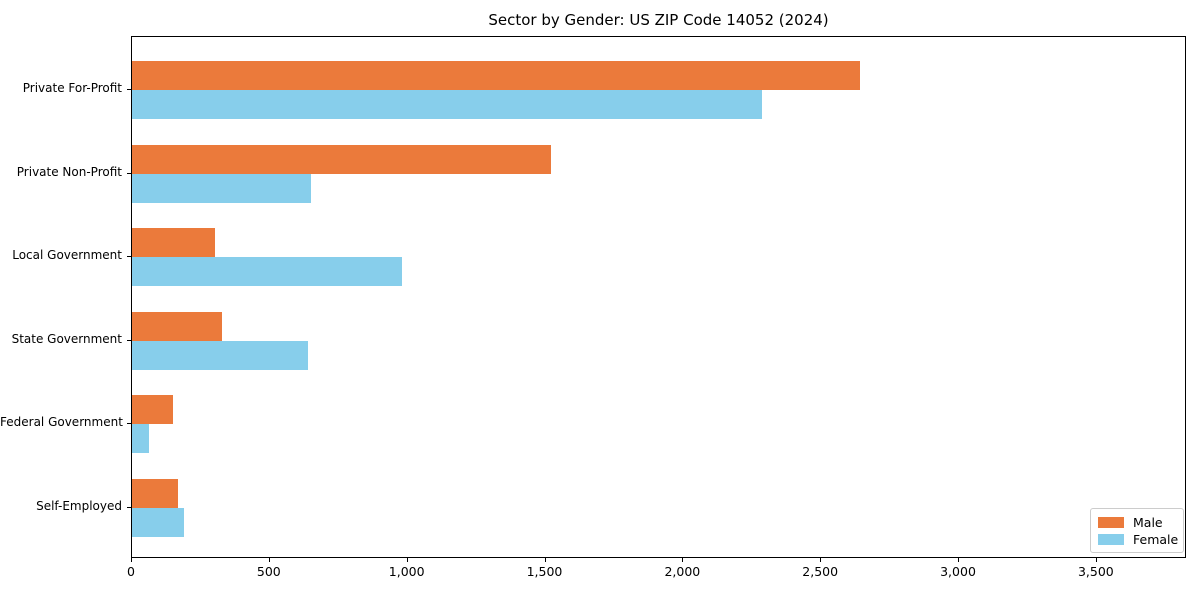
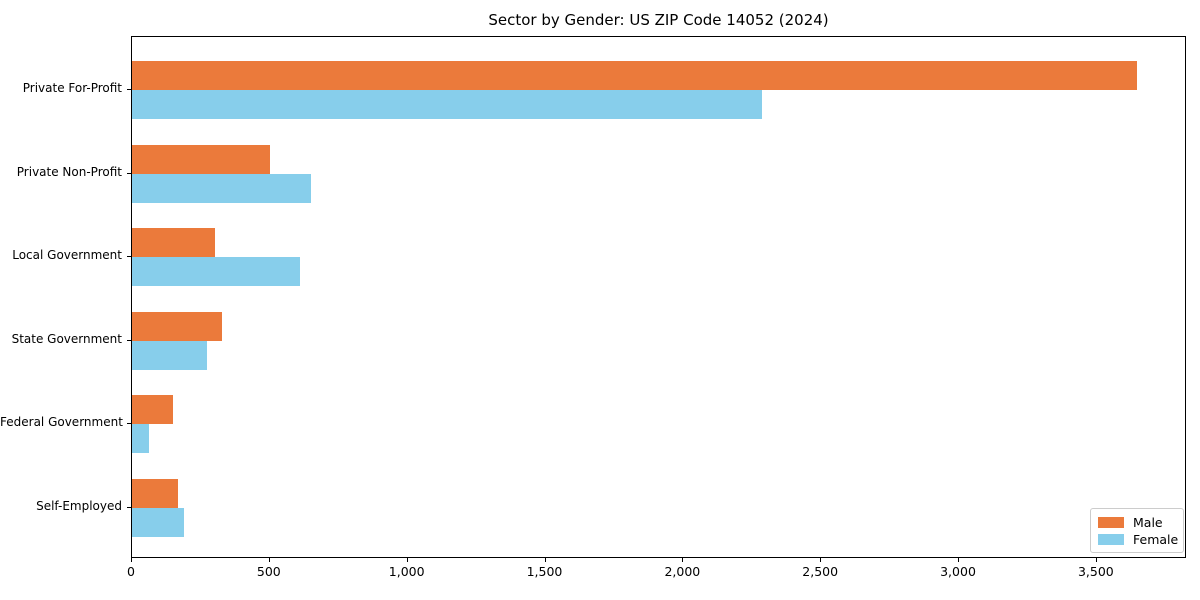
Male/Private For-Profit: 2640 -> 3640
Male/Private Non-Profit: 1520 -> 500
Female/Local Government: 980 -> 610
Female/State Government: 640 -> 270
